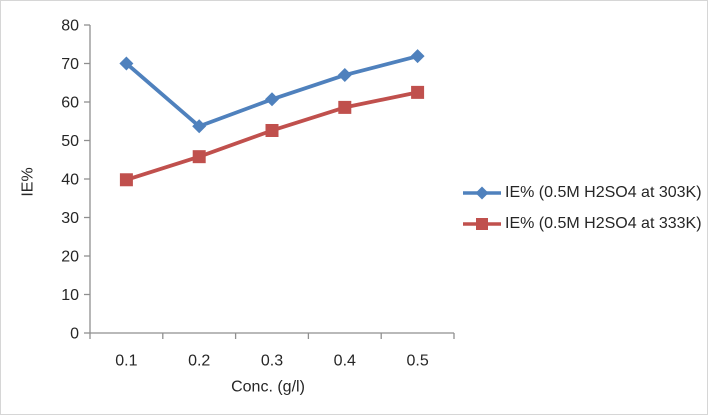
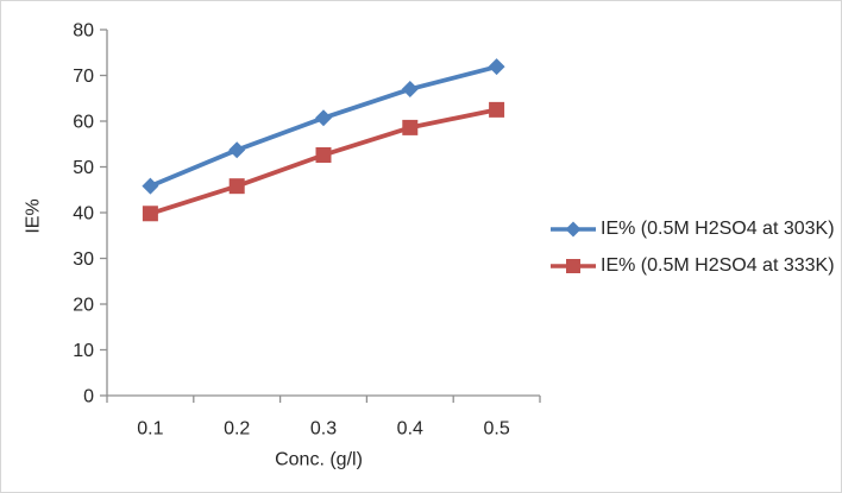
IE% (0.5M H2SO4 at 303K)/0.1: 70 -> 46
